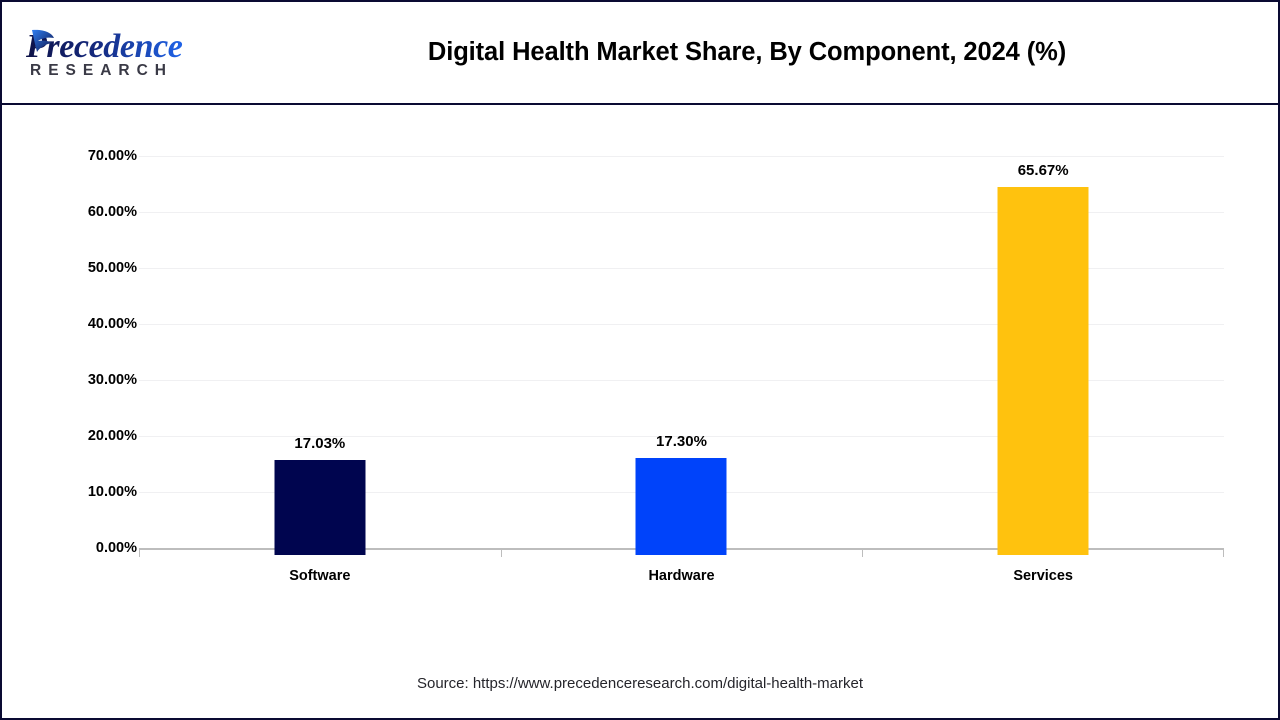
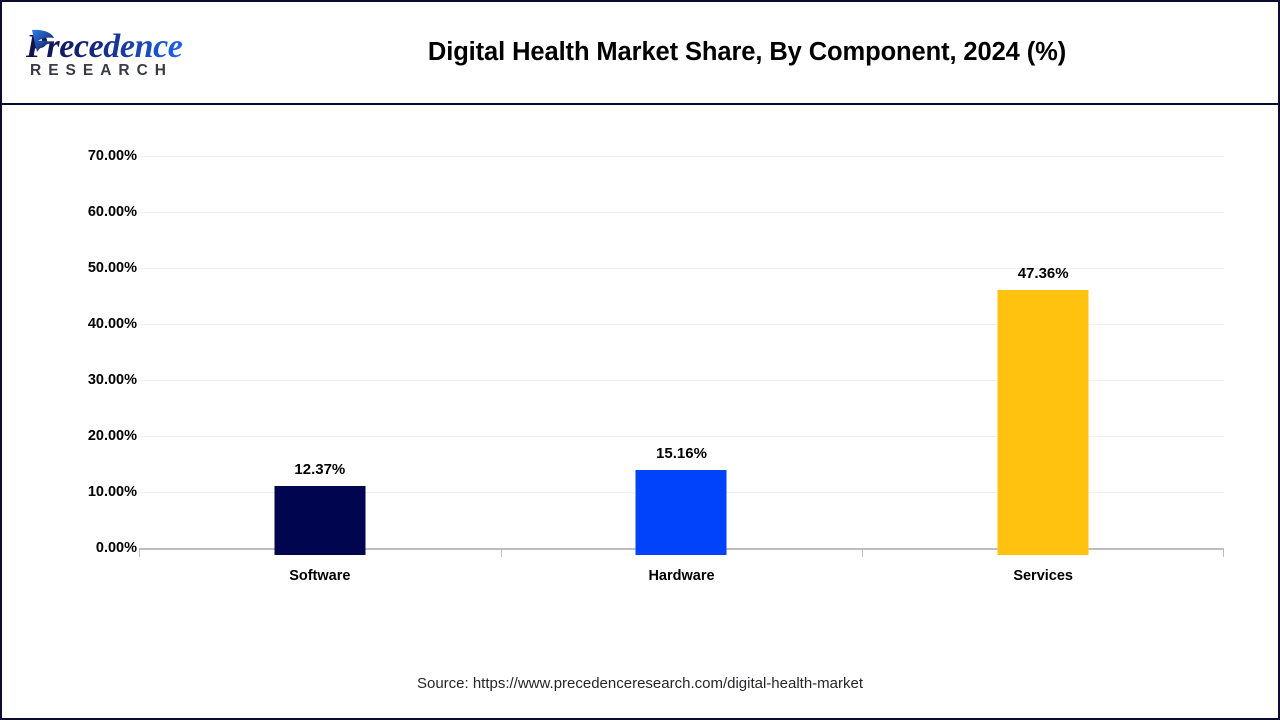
Software: 17.03% -> 12.37%
Hardware: 17.30% -> 15.16%
Services: 65.67% -> 47.36%
